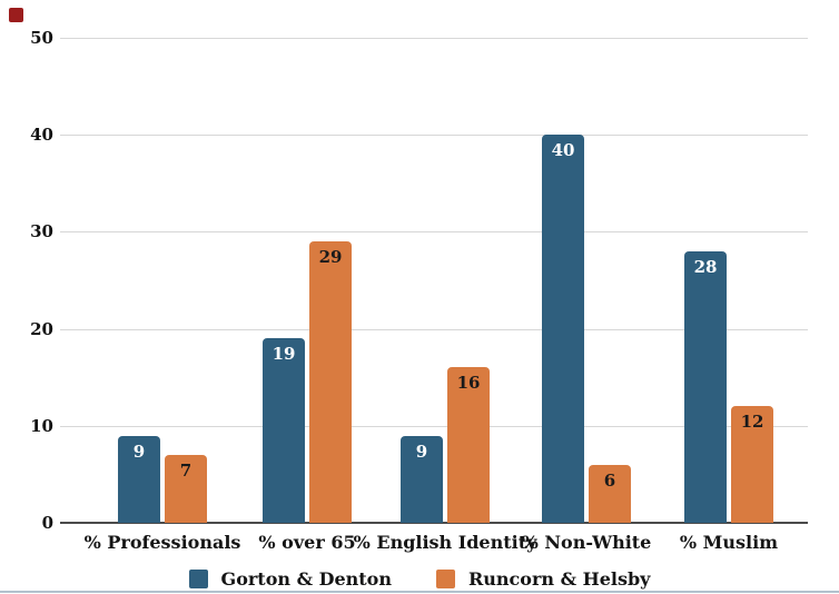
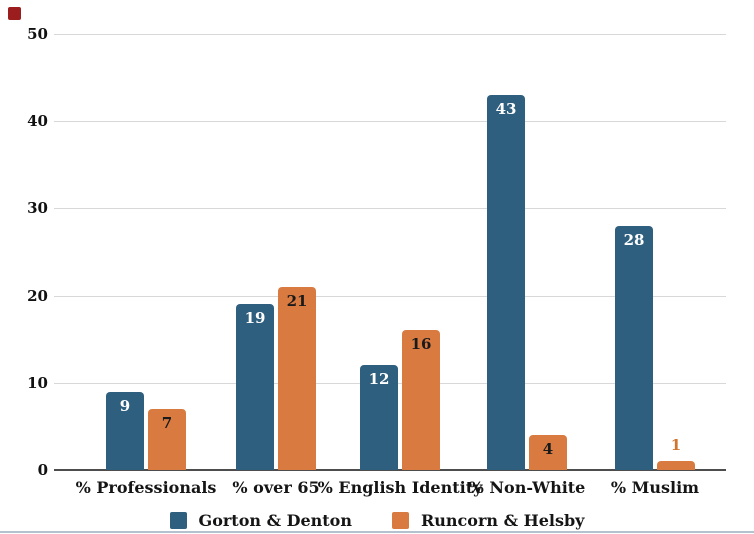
Runcorn & Helsby/% over 65: 29 -> 21
Gorton & Denton/% English Identity: 9 -> 12
Gorton & Denton/% Non-White: 40 -> 43
Runcorn & Helsby/% Non-White: 6 -> 4
Runcorn & Helsby/% Muslim: 12 -> 1
